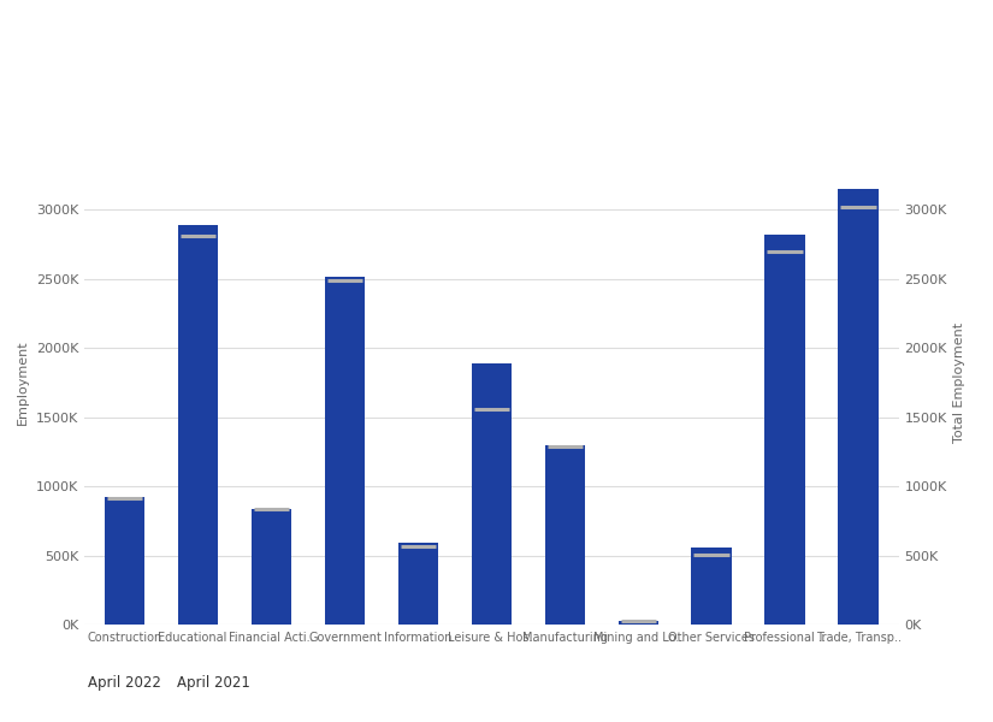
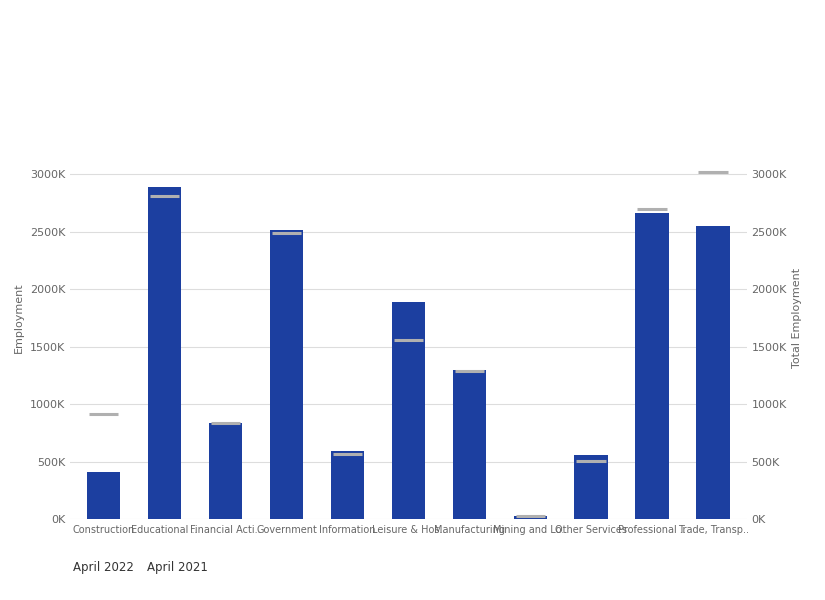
Construction: 920K -> 410K
Professional ..: 2820K -> 2660K
Trade, Transp..: 3150K -> 2550K
